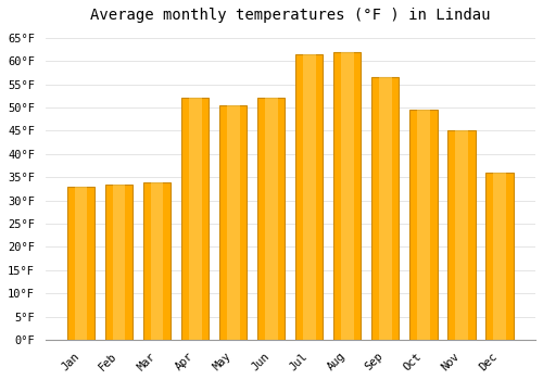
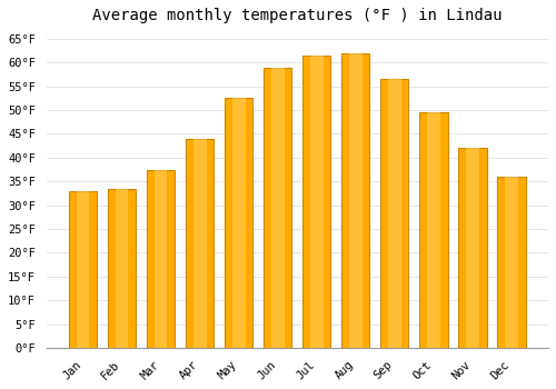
Mar: 34.0°F -> 37.5°F
Apr: 52.0°F -> 44.0°F
May: 50.5°F -> 52.5°F
Jun: 52.0°F -> 59.0°F
Nov: 45.0°F -> 42.0°F
